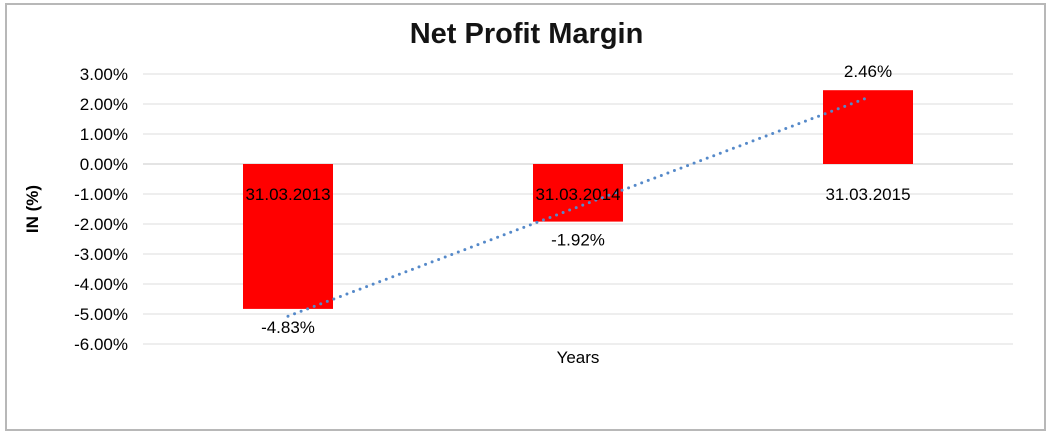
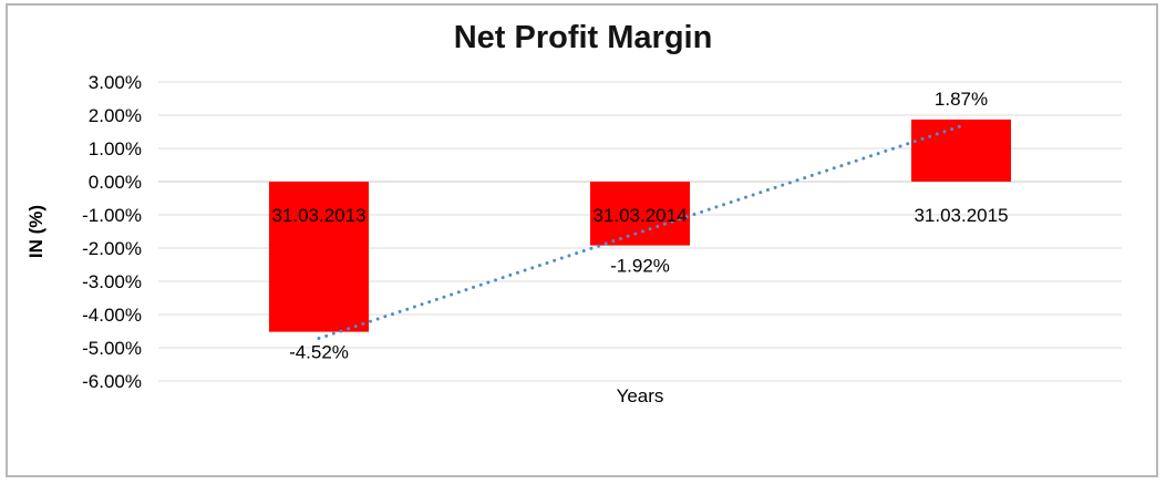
31.03.2013: -4.83% -> -4.52%
31.03.2015: 2.46% -> 1.87%
